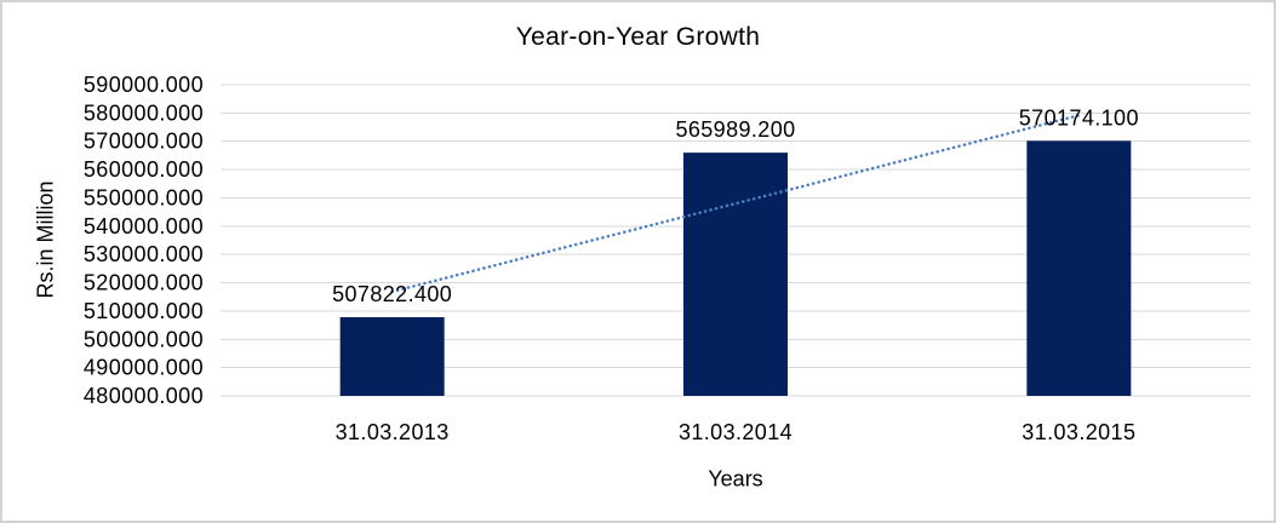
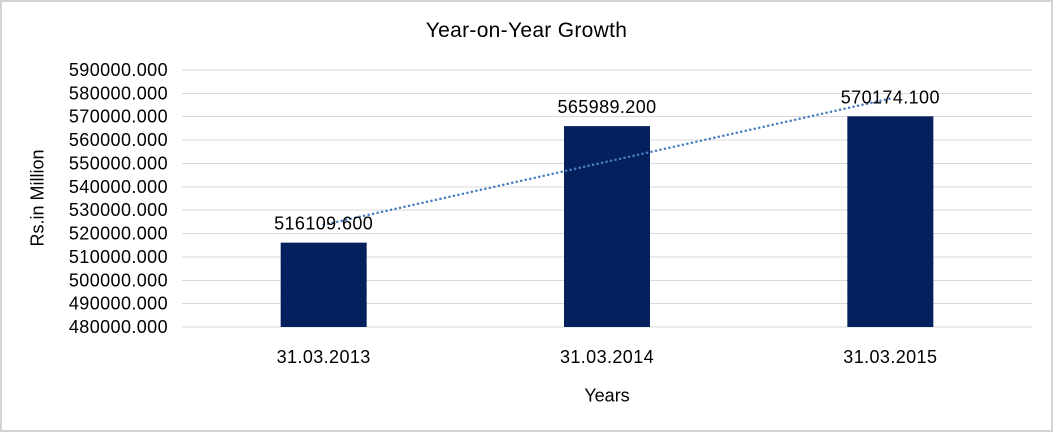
31.03.2013: 507822.400 -> 516109.600
